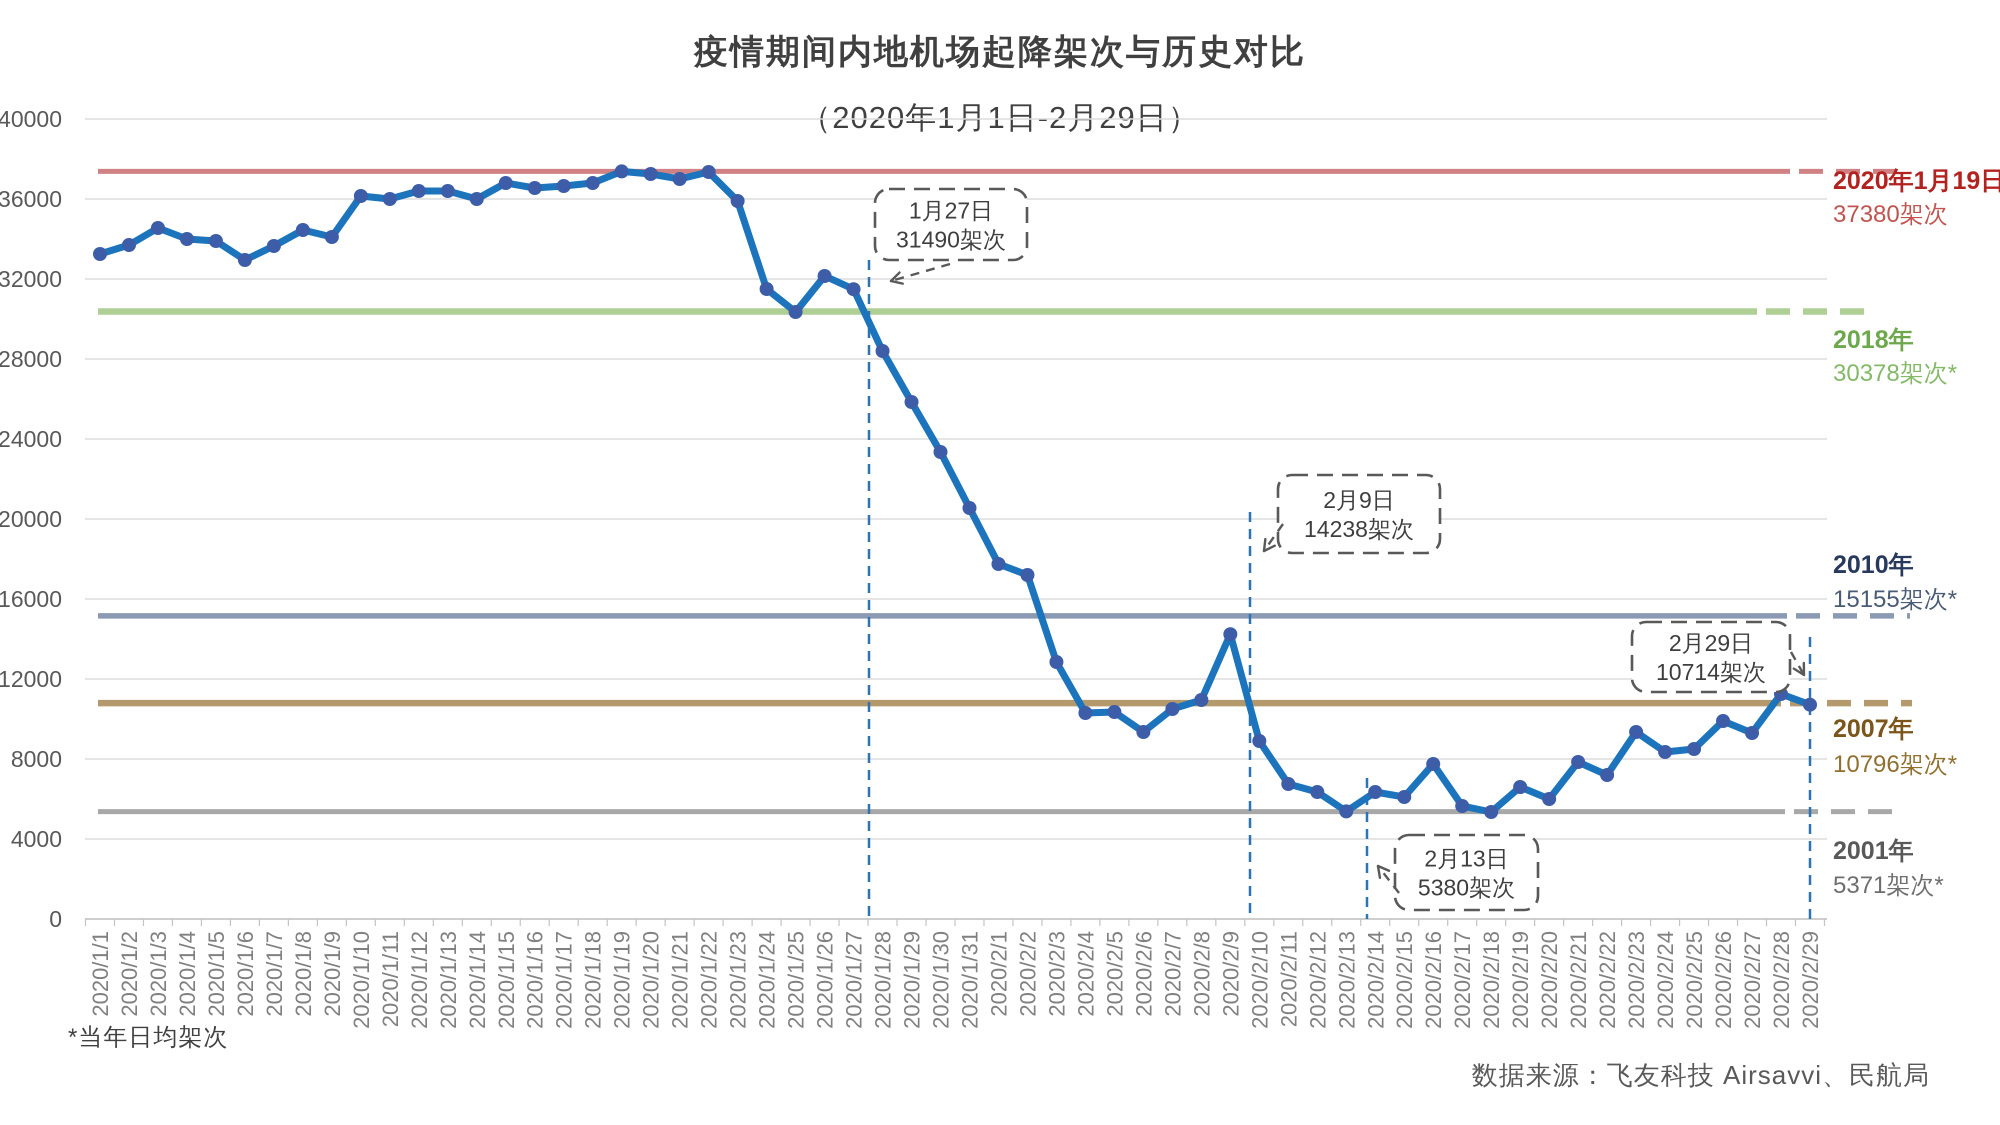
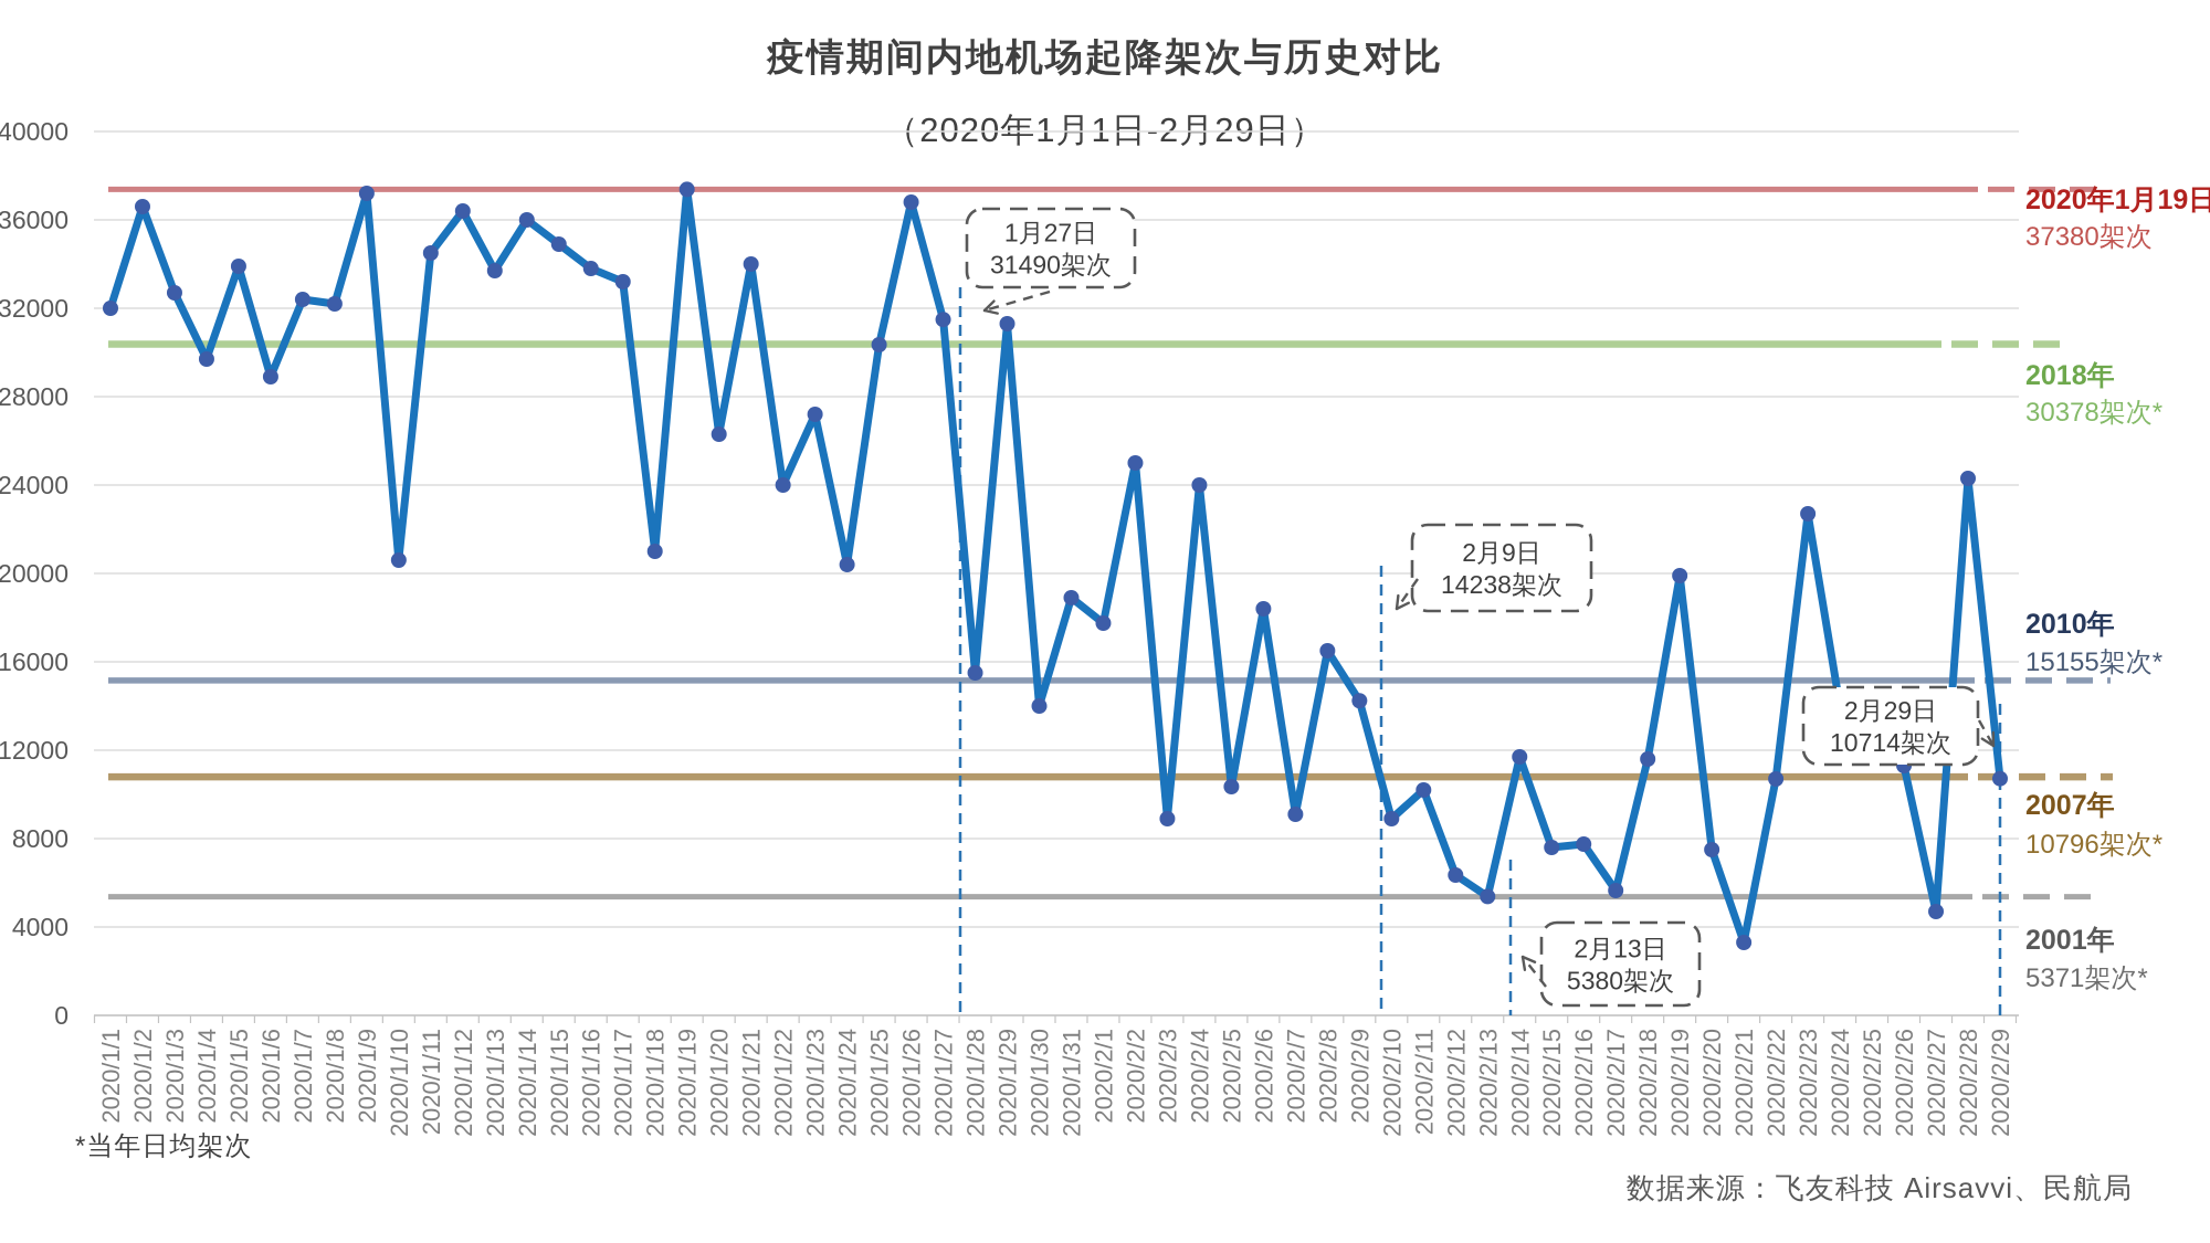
2020/1/1: 33200 -> 32000
2020/1/2: 33700 -> 36600
2020/1/3: 34600 -> 32700
2020/1/4: 34000 -> 29700
2020/1/6: 33000 -> 28900
2020/1/7: 33600 -> 32400
2020/1/8: 34400 -> 32200
2020/1/9: 34100 -> 37200
2020/1/10: 36200 -> 20600
2020/1/11: 36000 -> 34500
2020/1/13: 36400 -> 33700
2020/1/15: 36800 -> 34900
2020/1/16: 36600 -> 33800
2020/1/17: 36600 -> 33200
2020/1/18: 36800 -> 21000
2020/1/20: 37200 -> 26300
2020/1/21: 37000 -> 34000
2020/1/22: 37400 -> 24000
2020/1/23: 35900 -> 27200
2020/1/24: 31500 -> 20400
2020/1/26: 32200 -> 36800
2020/1/28: 28400 -> 15500
2020/1/29: 25800 -> 31300
2020/1/30: 23400 -> 14000
2020/1/31: 20600 -> 18900
2020/2/2: 17200 -> 25000
2020/2/3: 12800 -> 8900
2020/2/4: 10300 -> 24000
2020/2/6: 9400 -> 18400
2020/2/7: 10500 -> 9100
2020/2/8: 11000 -> 16500
2020/2/11: 6800 -> 10200
2020/2/14: 6400 -> 11700
2020/2/15: 6100 -> 7600
2020/2/18: 5400 -> 11600
2020/2/19: 6600 -> 19900
2020/2/20: 6000 -> 7500
2020/2/21: 7800 -> 3300
2020/2/22: 7200 -> 10700
2020/2/23: 9400 -> 22700
2020/2/24: 8400 -> 14000
2020/2/25: 8500 -> 13200
2020/2/26: 9900 -> 11300
2020/2/27: 9300 -> 4700
2020/2/28: 11200 -> 24300
